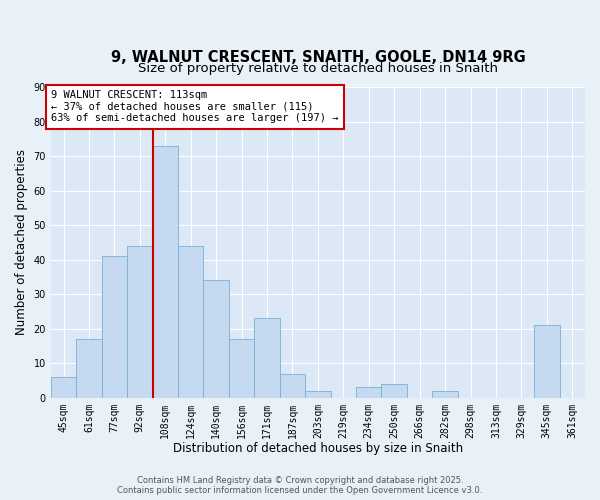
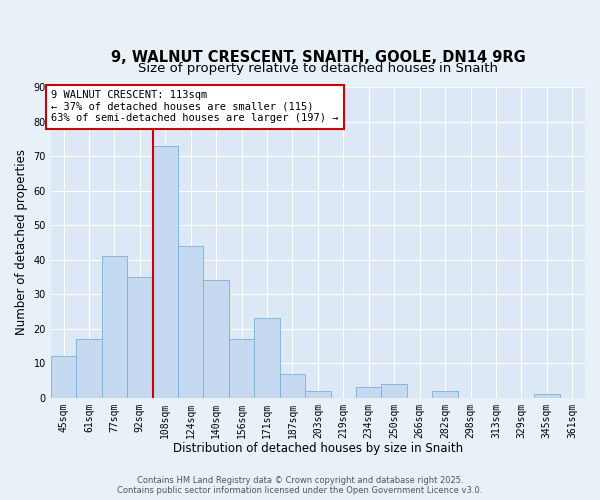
45sqm: 6 -> 12
92sqm: 44 -> 35
345sqm: 21 -> 1
